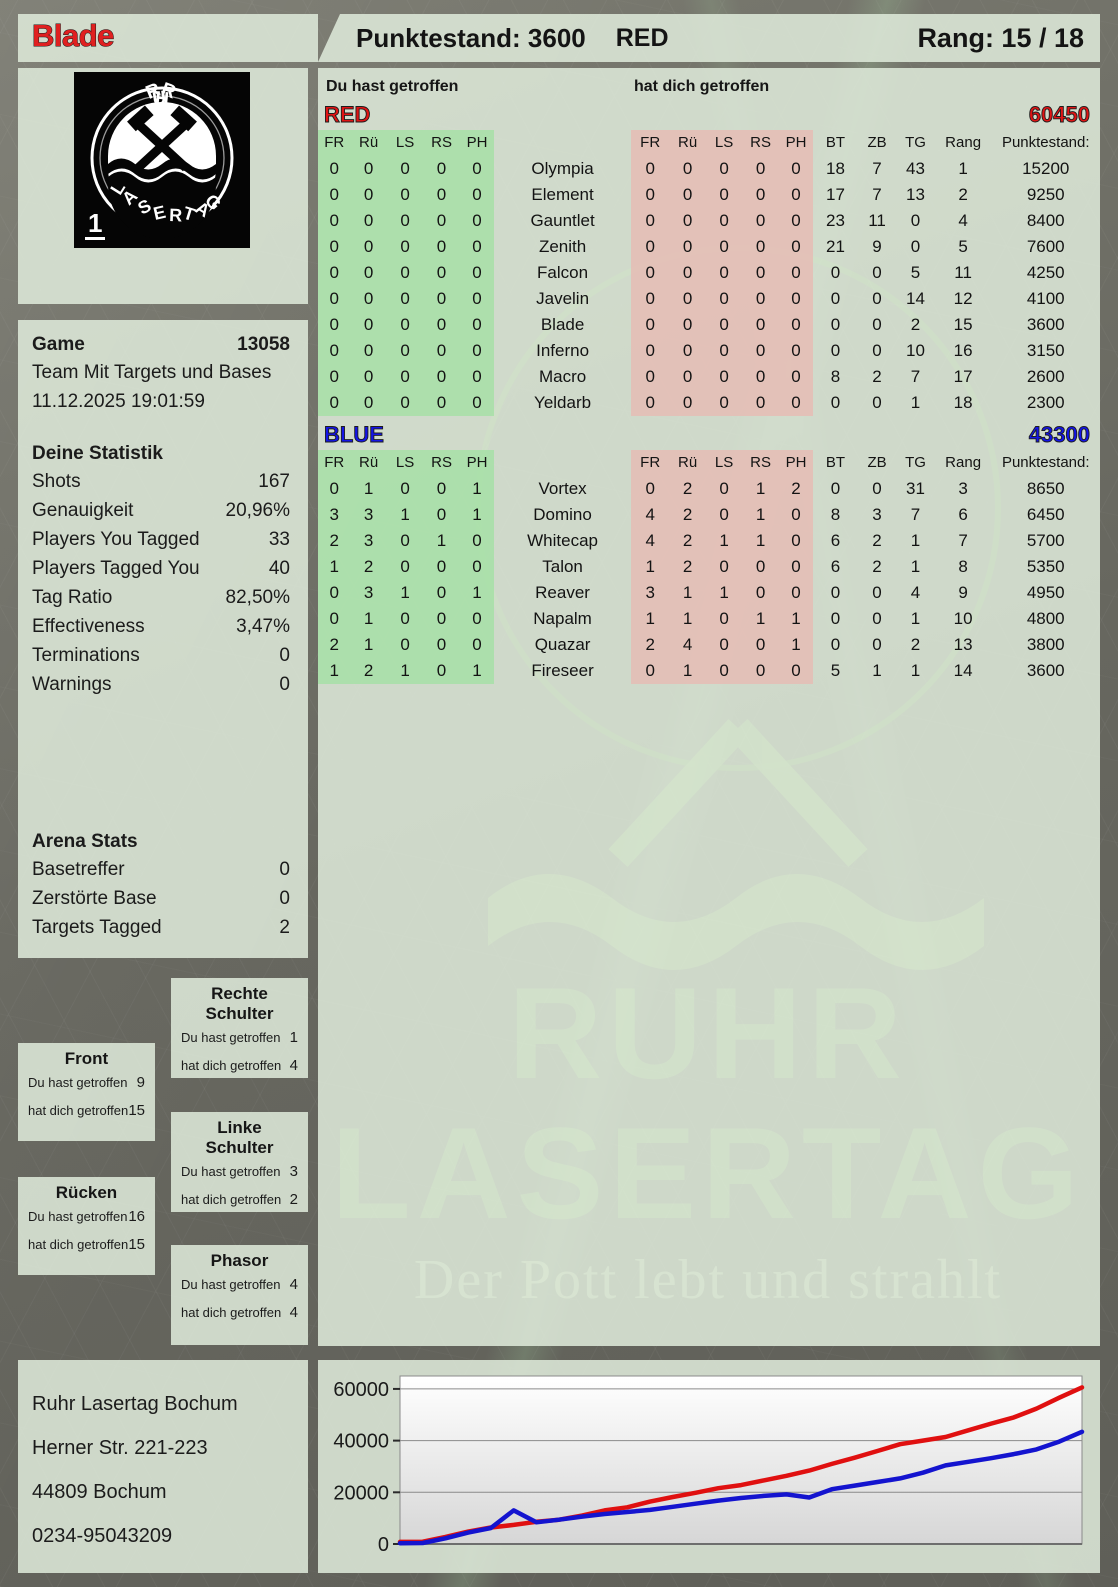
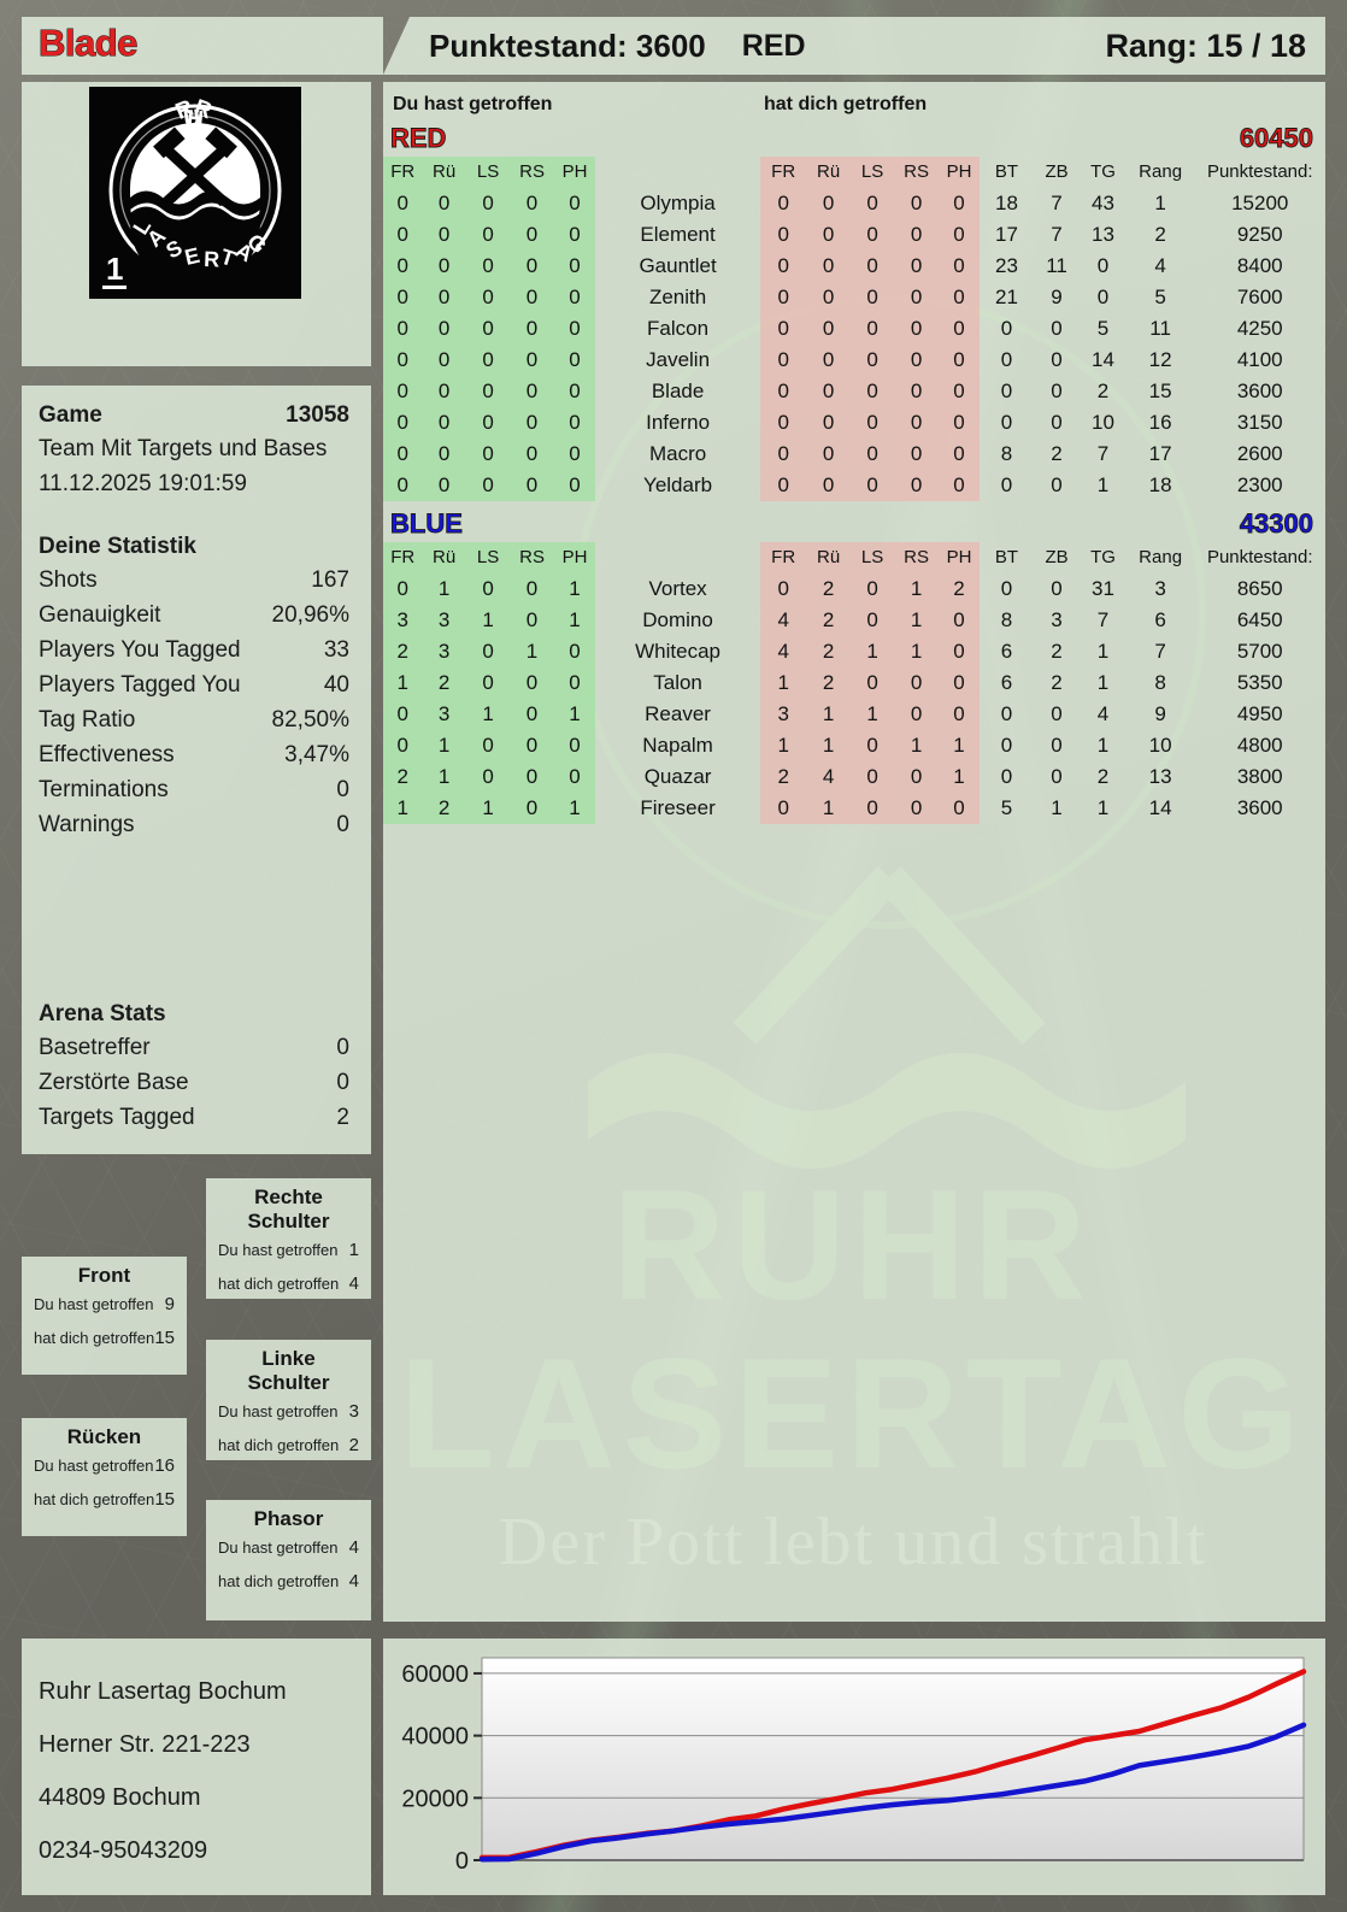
BLUE/5: 13000 -> 7000
BLUE/18: 18000 -> 20000
